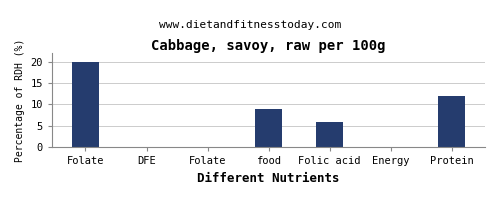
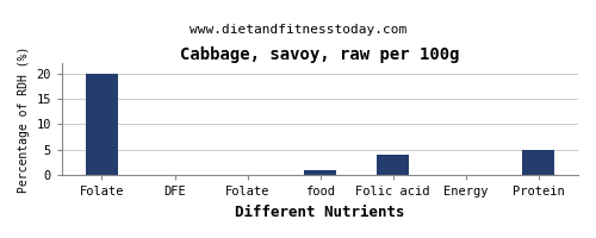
food: 9 -> 1
Folic acid: 6 -> 4
Protein: 12 -> 5
